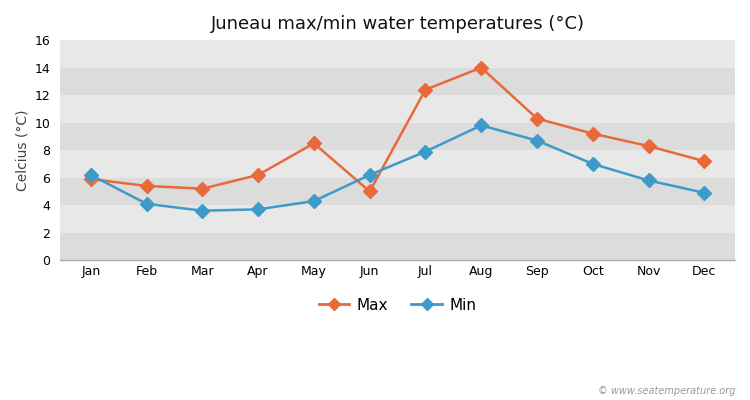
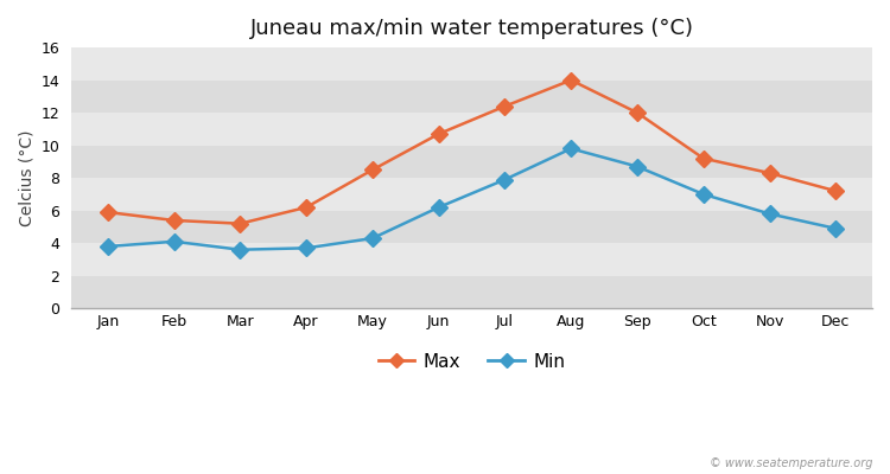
Min/Jan: 6.2 -> 3.8
Max/Jun: 5.0 -> 10.7
Max/Sep: 10.3 -> 12.0
